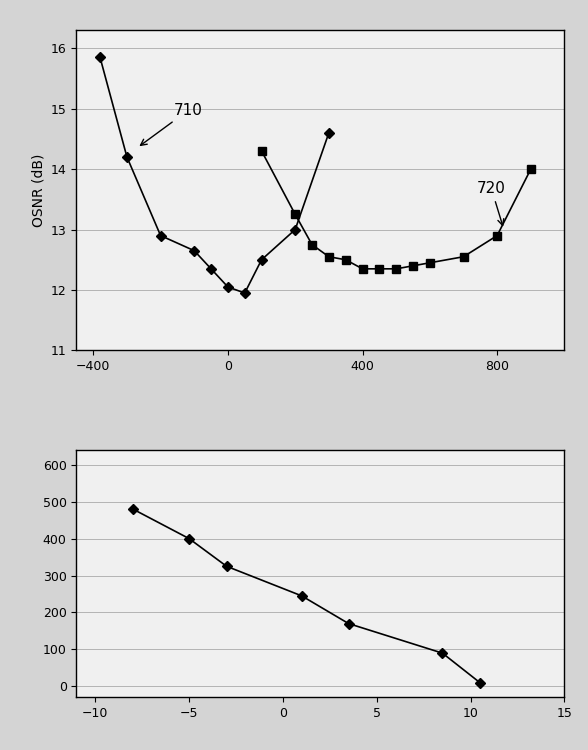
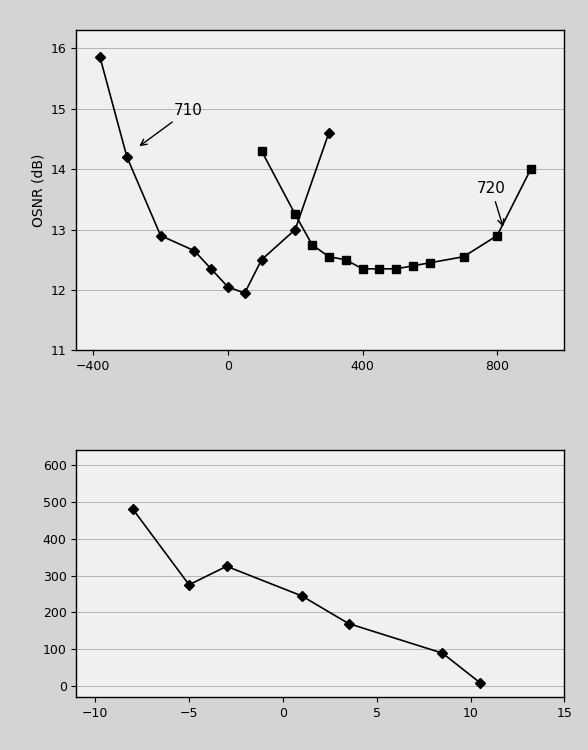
−5: 400 -> 275
